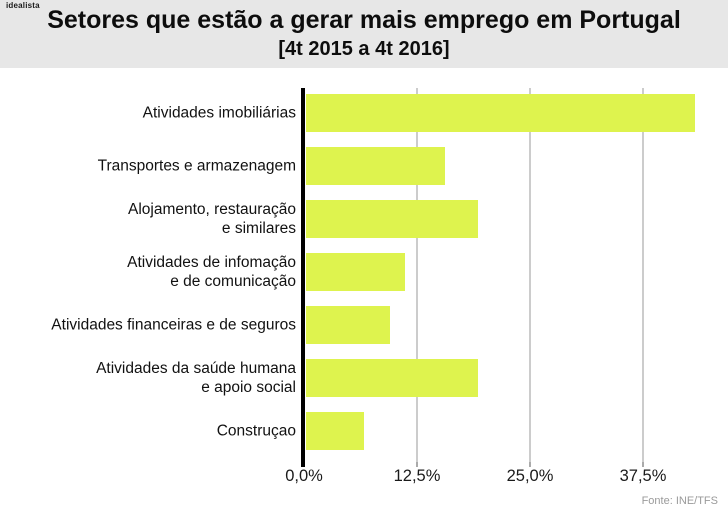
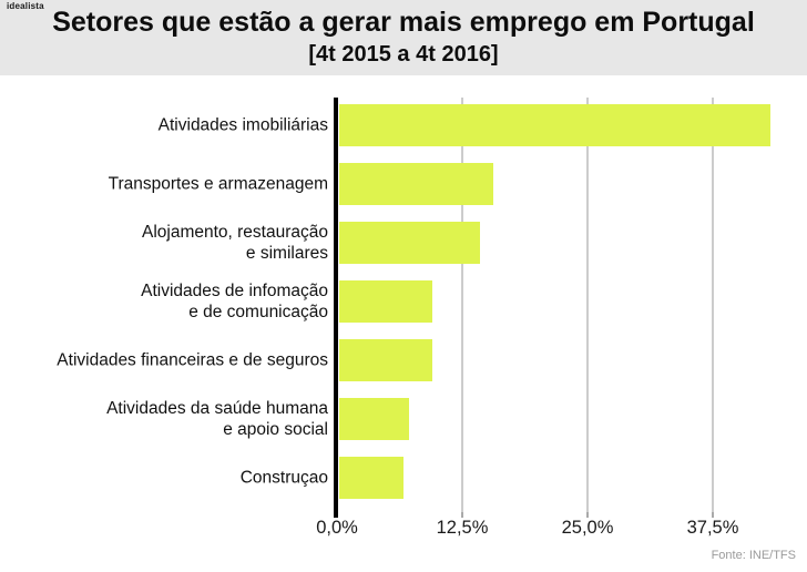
Alojamento, restauração e similares: 19% -> 14%
Atividades de infomação e de comunicação: 11% -> 9%
Atividades da saúde humana e apoio social: 19% -> 7%
